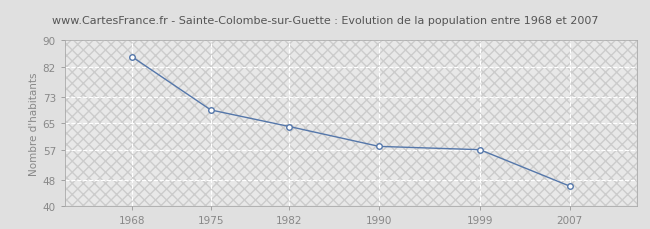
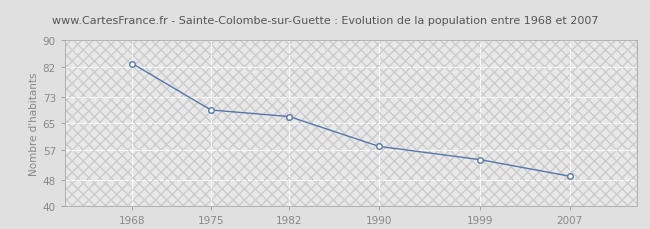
1968: 85 -> 83
1982: 64 -> 67
1999: 57 -> 54
2007: 46 -> 49
